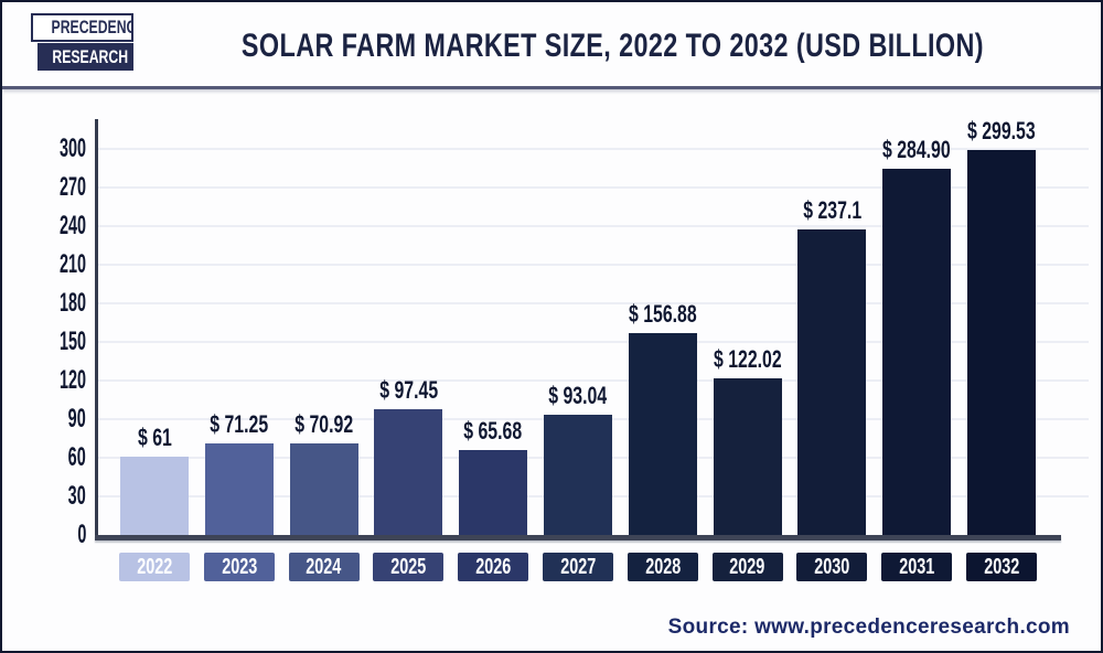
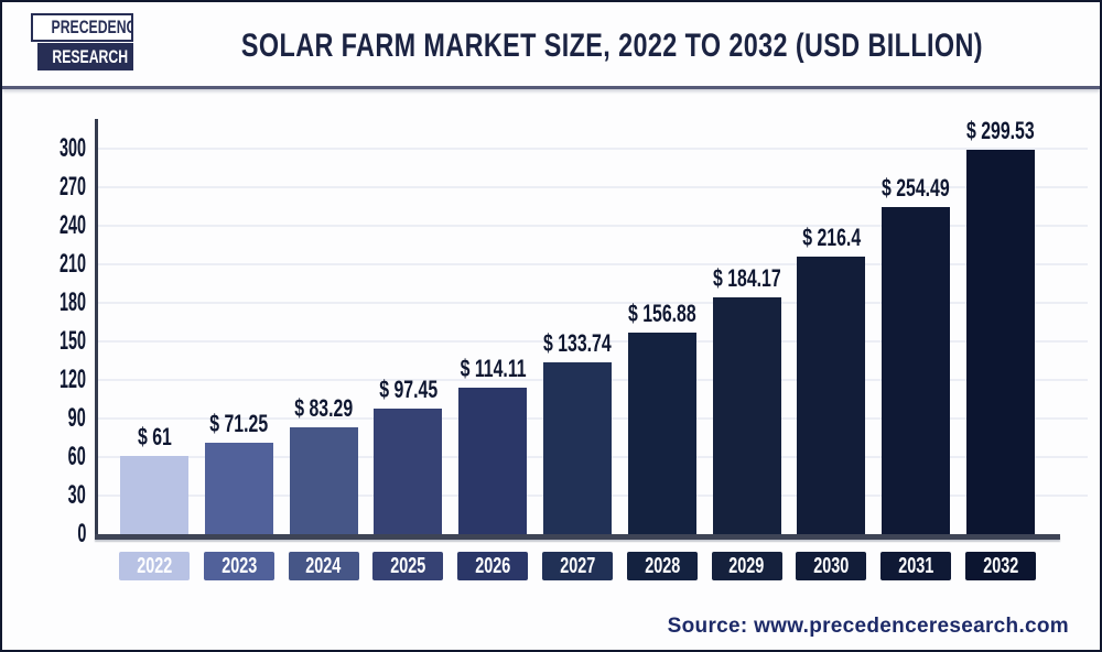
2024: 70.92 -> 83.29
2026: 65.68 -> 114.11
2027: 93.04 -> 133.74
2029: 122.02 -> 184.17
2030: 237.1 -> 216.4
2031: 284.90 -> 254.49
